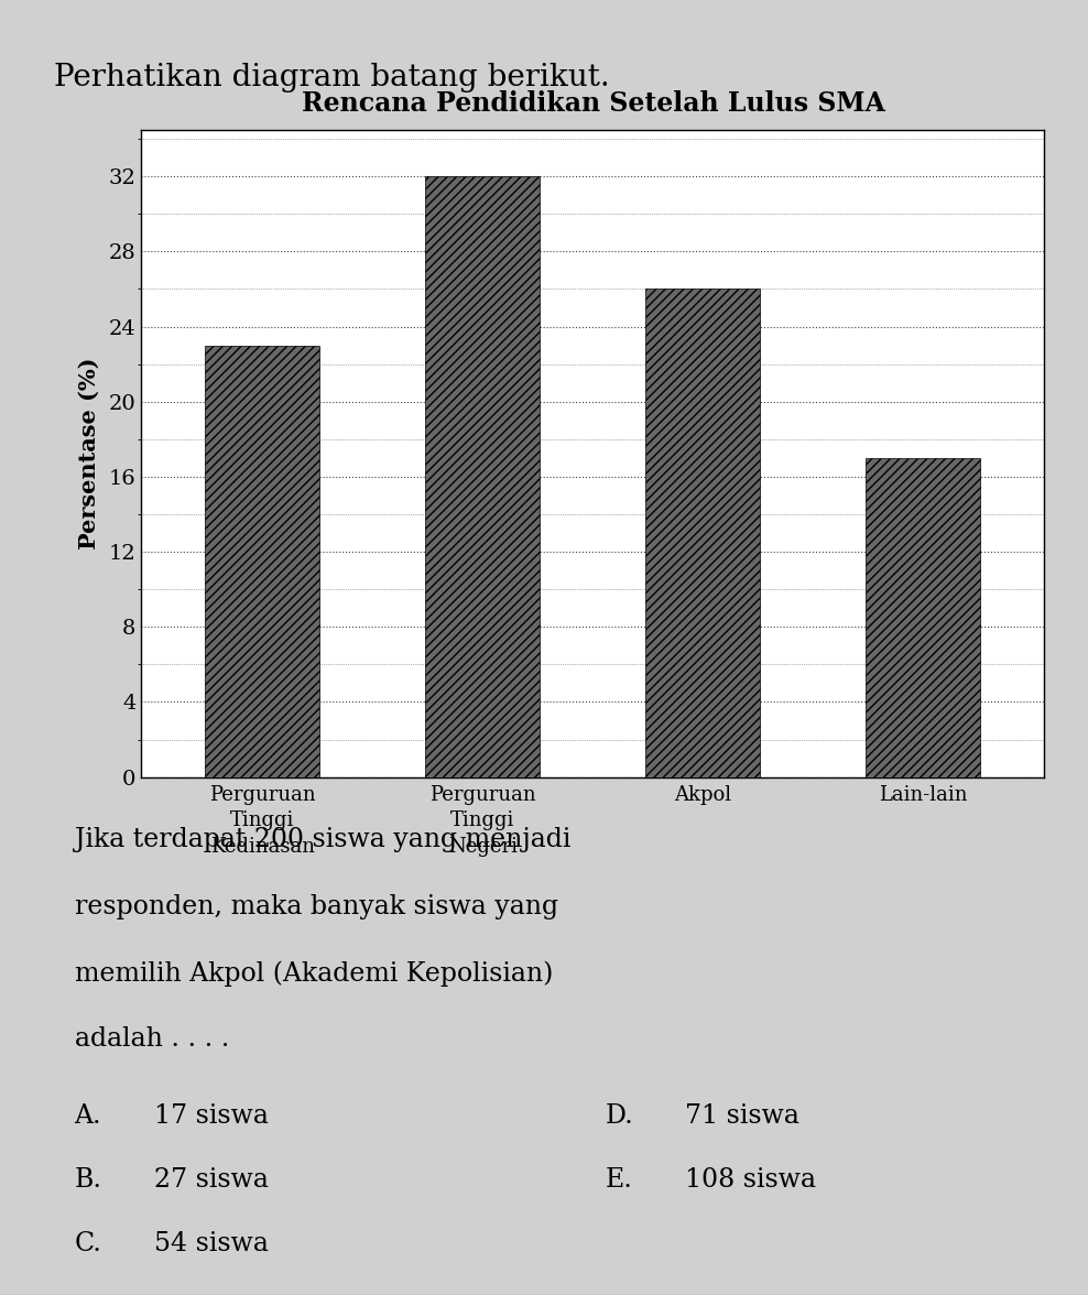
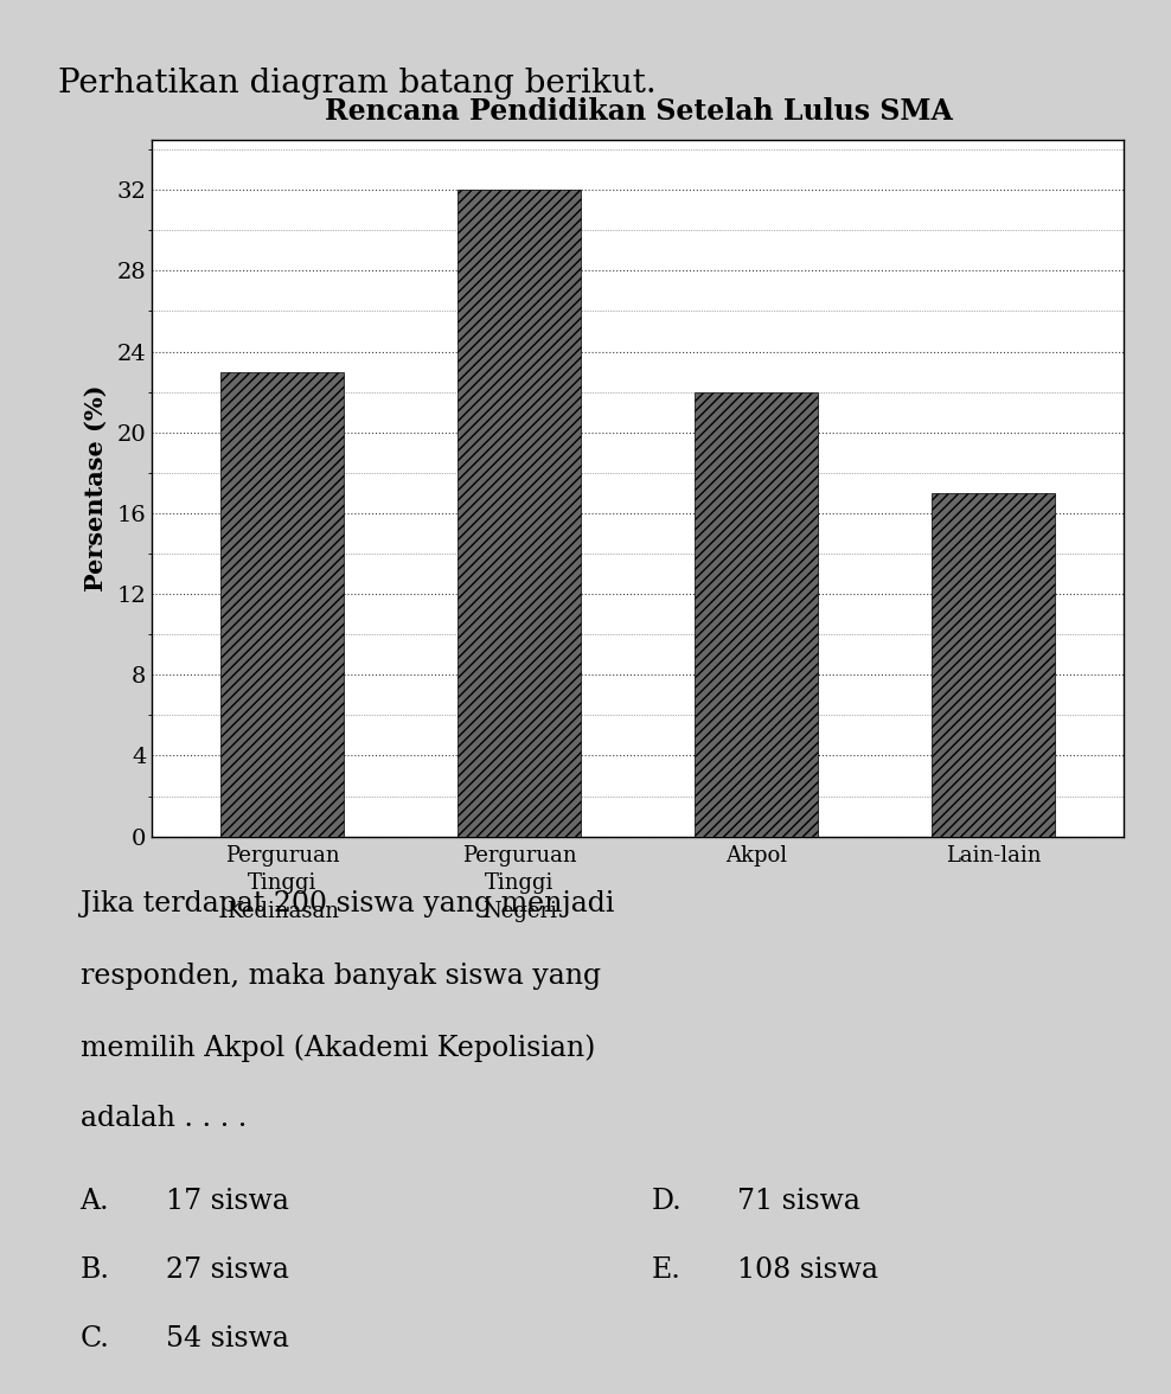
Akpol: 26 -> 22
